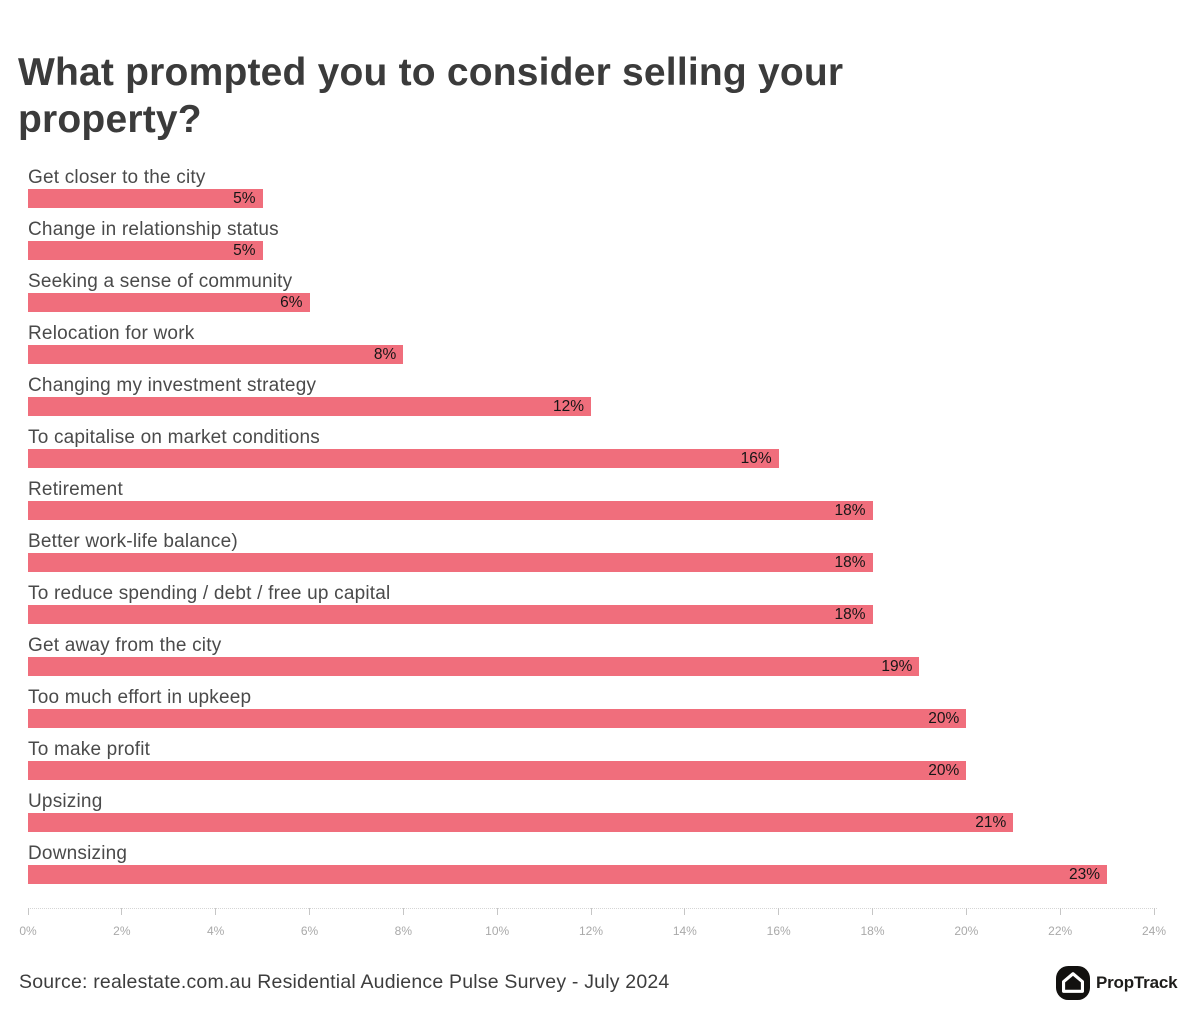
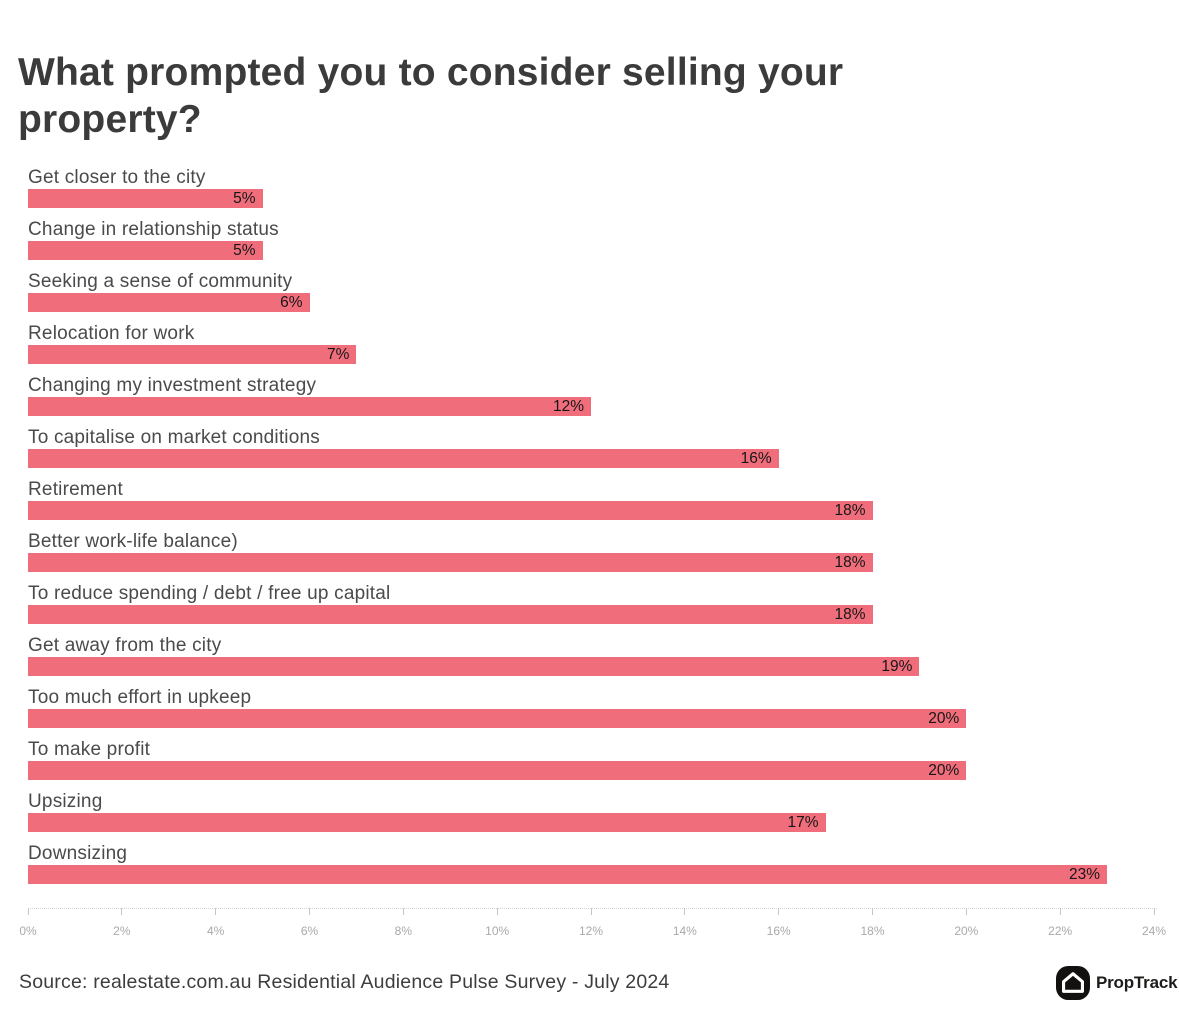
Relocation for work: 8% -> 7%
Upsizing: 21% -> 17%
